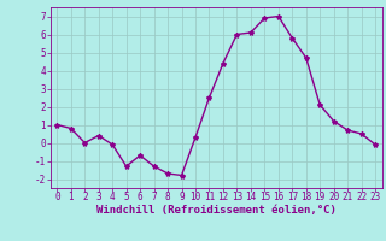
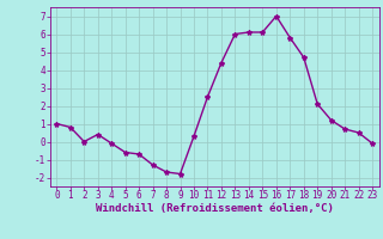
5: -1.3 -> -0.6
15: 6.9 -> 6.1
